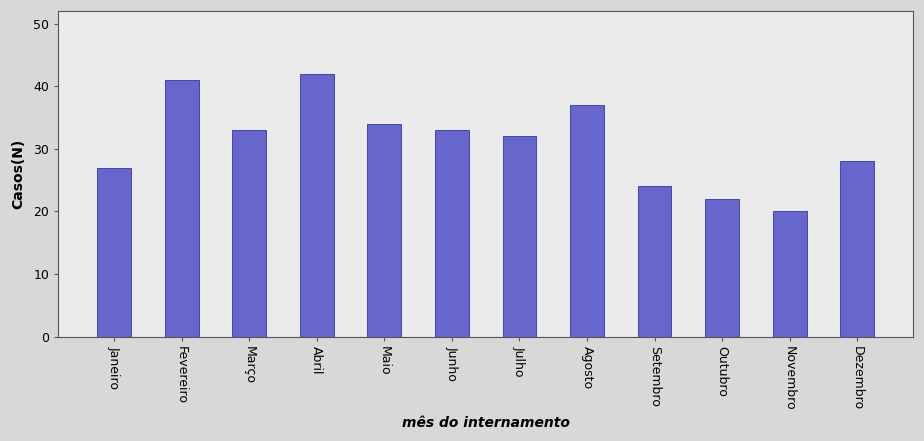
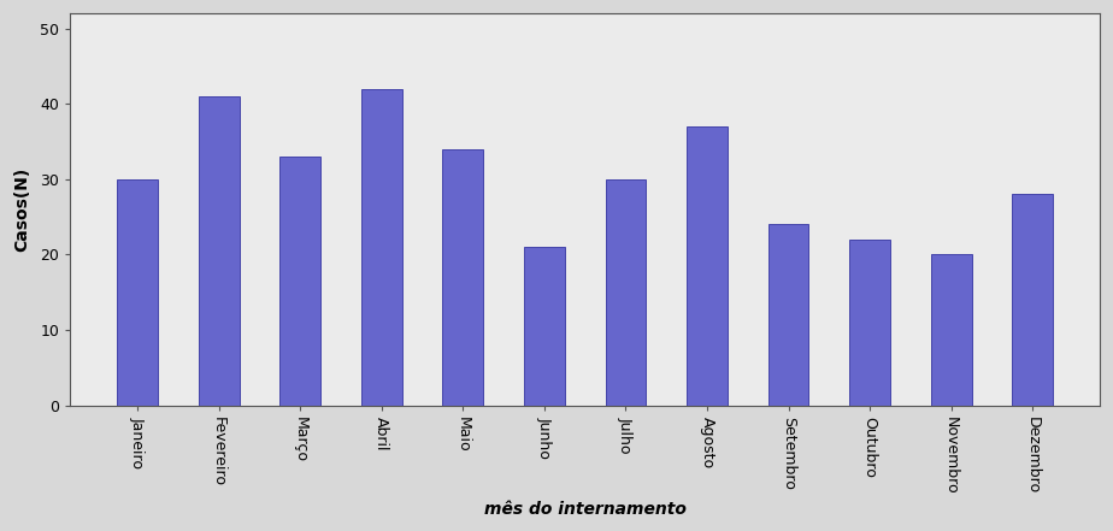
Janeiro: 27 -> 30
Junho: 33 -> 21
Julho: 32 -> 30
